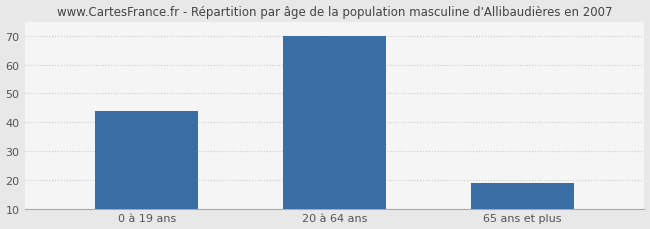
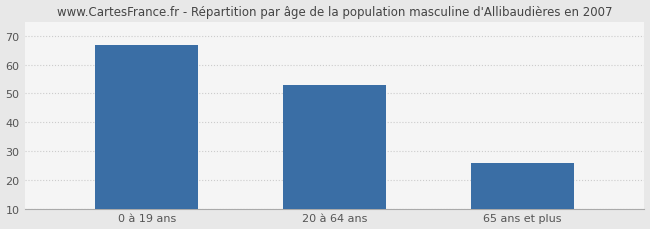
0 à 19 ans: 44 -> 67
20 à 64 ans: 70 -> 53
65 ans et plus: 19 -> 26
